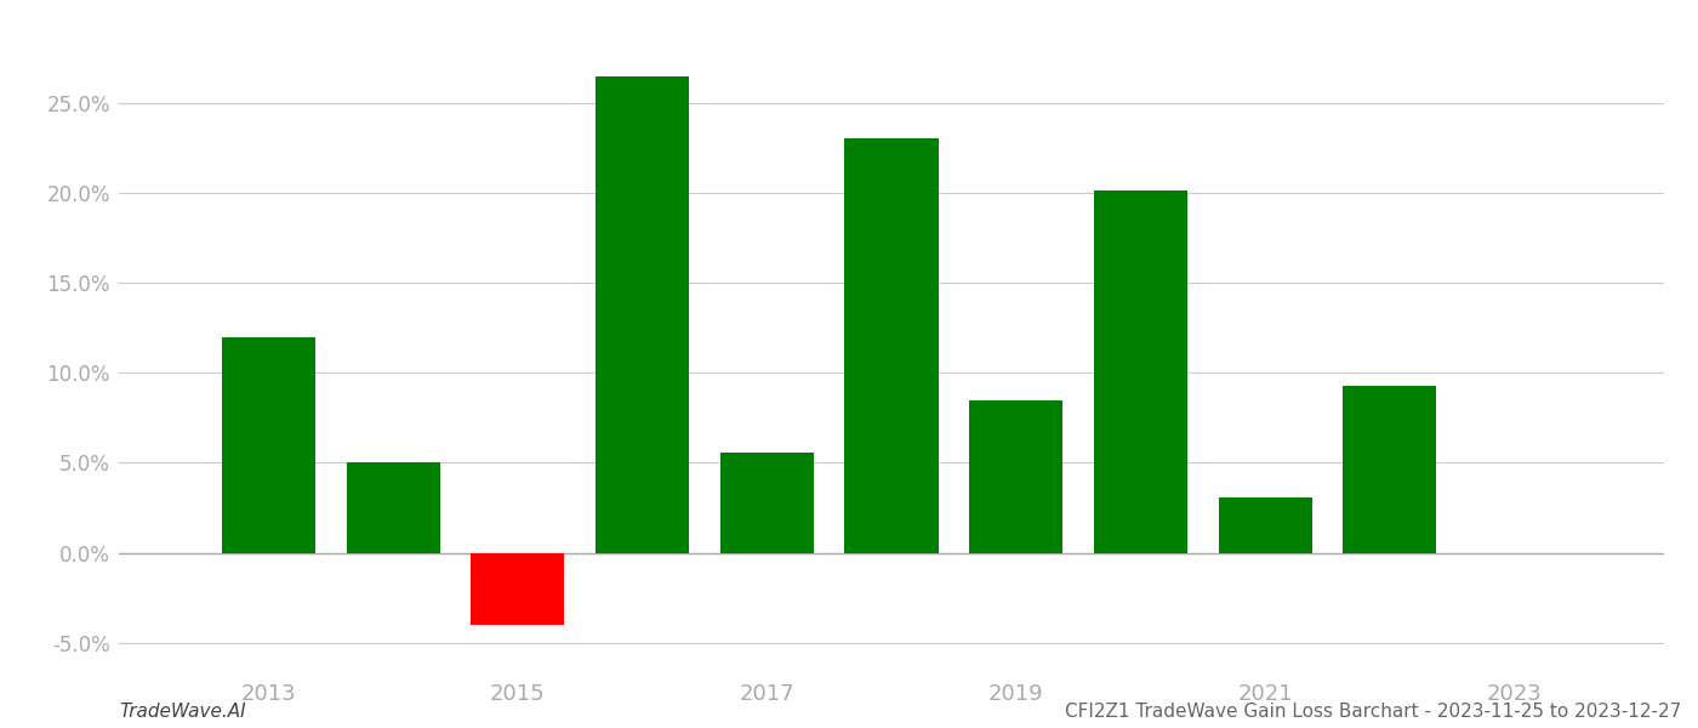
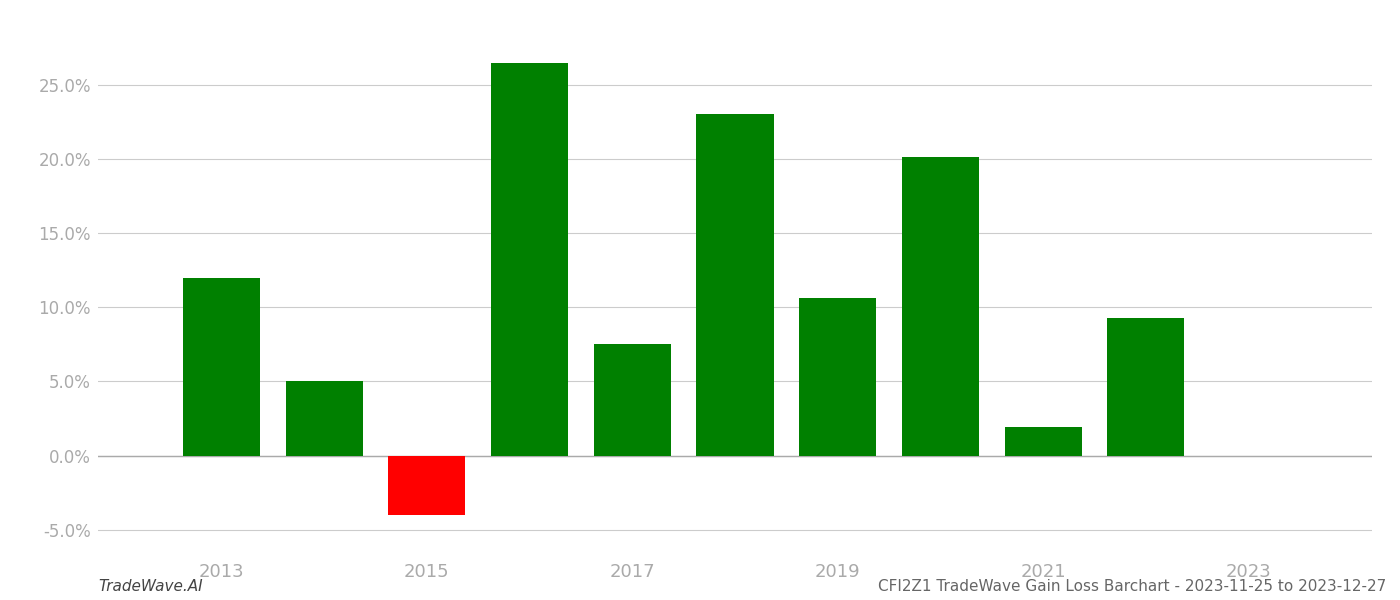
2017: 5.6% -> 7.5%
2019: 8.5% -> 10.6%
2021: 3.1% -> 1.9%
